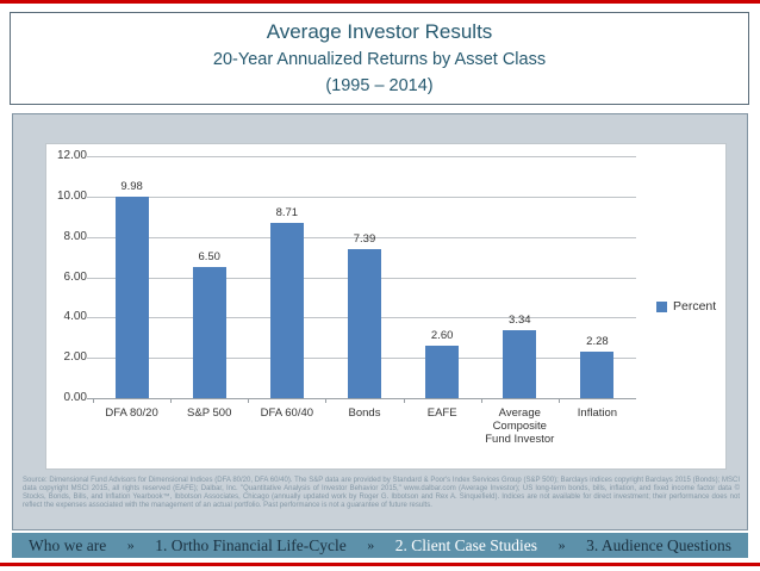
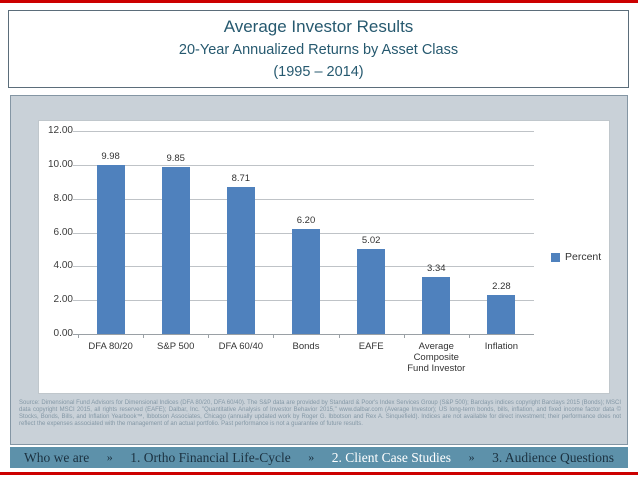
S&P 500: 6.50 -> 9.85
Bonds: 7.39 -> 6.20
EAFE: 2.60 -> 5.02
